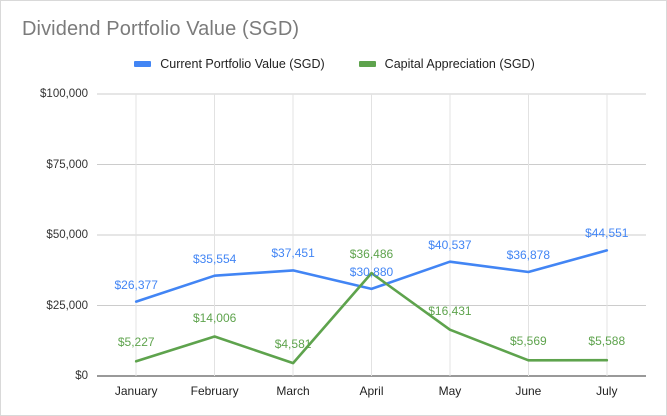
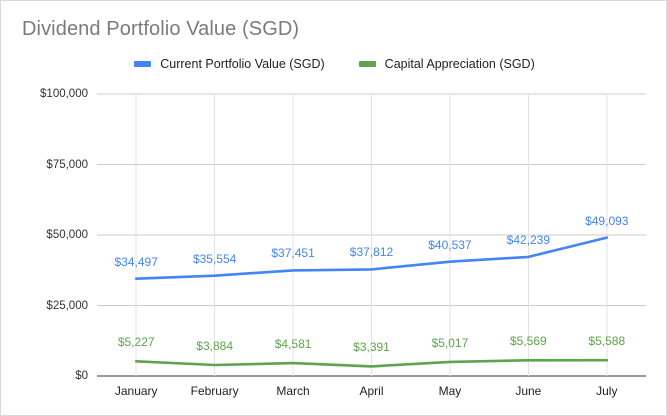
Current Portfolio Value (SGD)/January: $26,377 -> $34,497
Capital Appreciation (SGD)/February: $14,006 -> $3,884
Current Portfolio Value (SGD)/April: $30,880 -> $37,812
Capital Appreciation (SGD)/April: $36,486 -> $3,391
Capital Appreciation (SGD)/May: $16,431 -> $5,017
Current Portfolio Value (SGD)/June: $36,878 -> $42,239
Current Portfolio Value (SGD)/July: $44,551 -> $49,093
